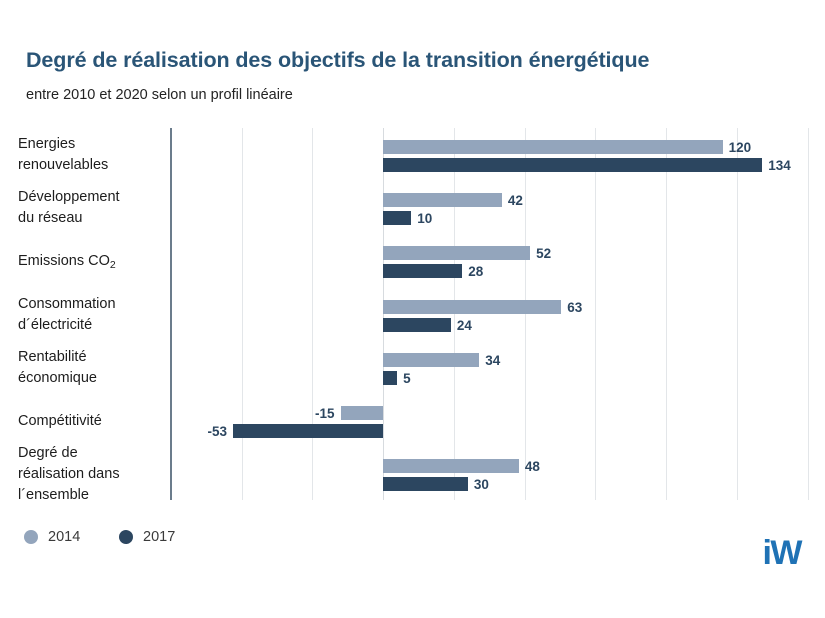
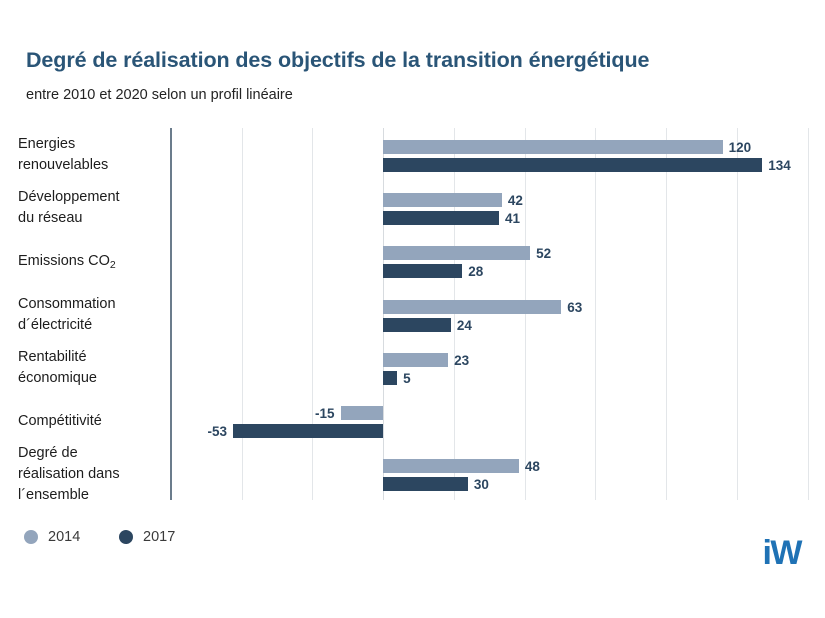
2017/Développement du réseau: 10 -> 41
2014/Rentabilité économique: 34 -> 23
